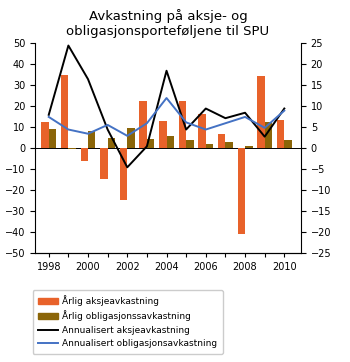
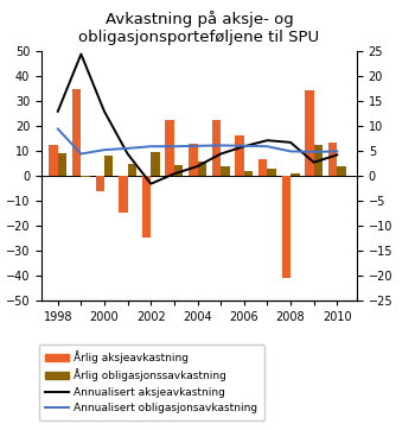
Annualisert aksjeavkastning/1998: 8.0 -> 13.0
Annualisert obligasjonsavkastning/1998: 7.5 -> 9.5
Annualisert aksjeavkastning/2000: 16.5 -> 13.0
Annualisert obligasjonsavkastning/2000: 3.5 -> 5.3
Annualisert aksjeavkastning/2002: -4.5 -> -1.5
Annualisert obligasjonsavkastning/2002: 3.0 -> 6.0
Annualisert aksjeavkastning/2004: 18.5 -> 2.0
Annualisert obligasjonsavkastning/2004: 12.0 -> 6.1
Annualisert aksjeavkastning/2006: 9.5 -> 6.0
Annualisert obligasjonsavkastning/2006: 4.5 -> 6.1
Annualisert aksjeavkastning/2008: 8.5 -> 6.8
Annualisert obligasjonsavkastning/2008: 7.5 -> 5.0
Annualisert aksjeavkastning/2010: 9.5 -> 4.3
Annualisert obligasjonsavkastning/2010: 9.0 -> 5.0
